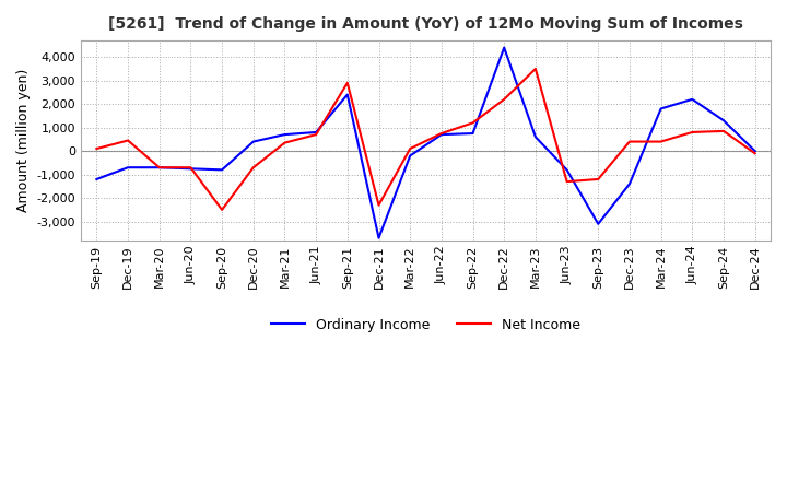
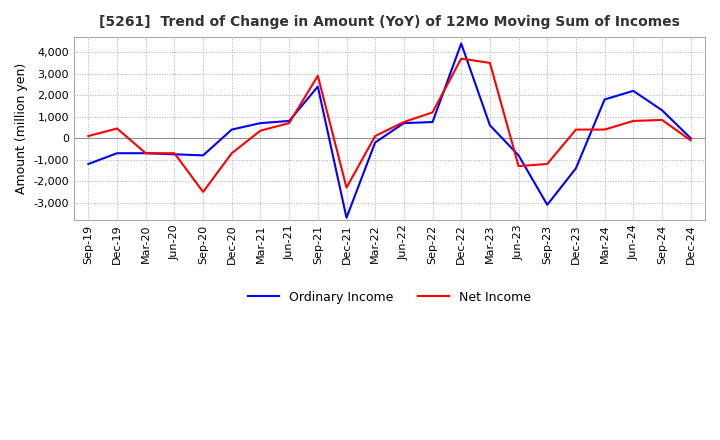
Net Income/Dec-22: 2,200 -> 3,700
